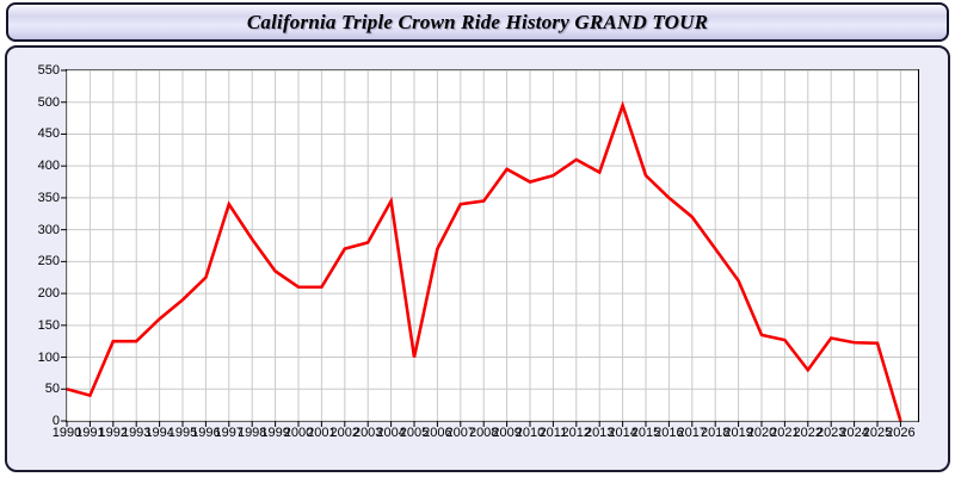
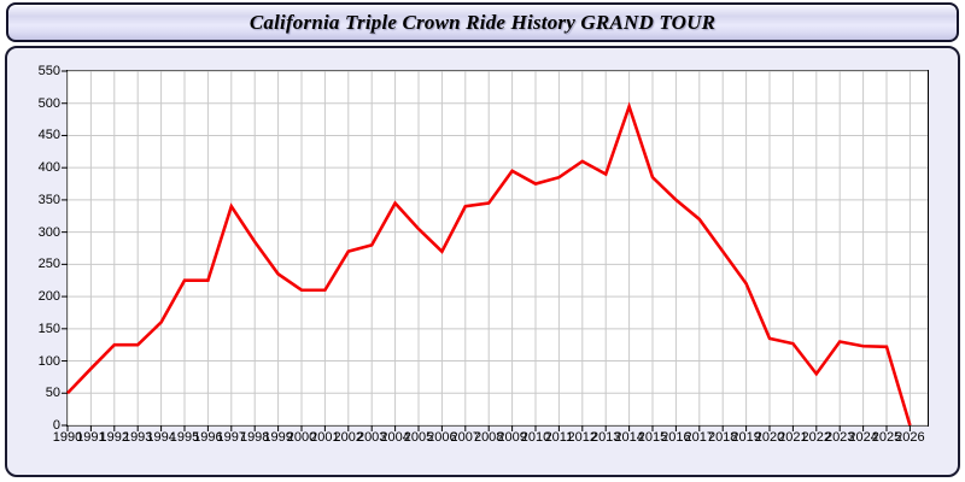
1991: 40 -> 90
1995: 190 -> 220
2005: 100 -> 300
